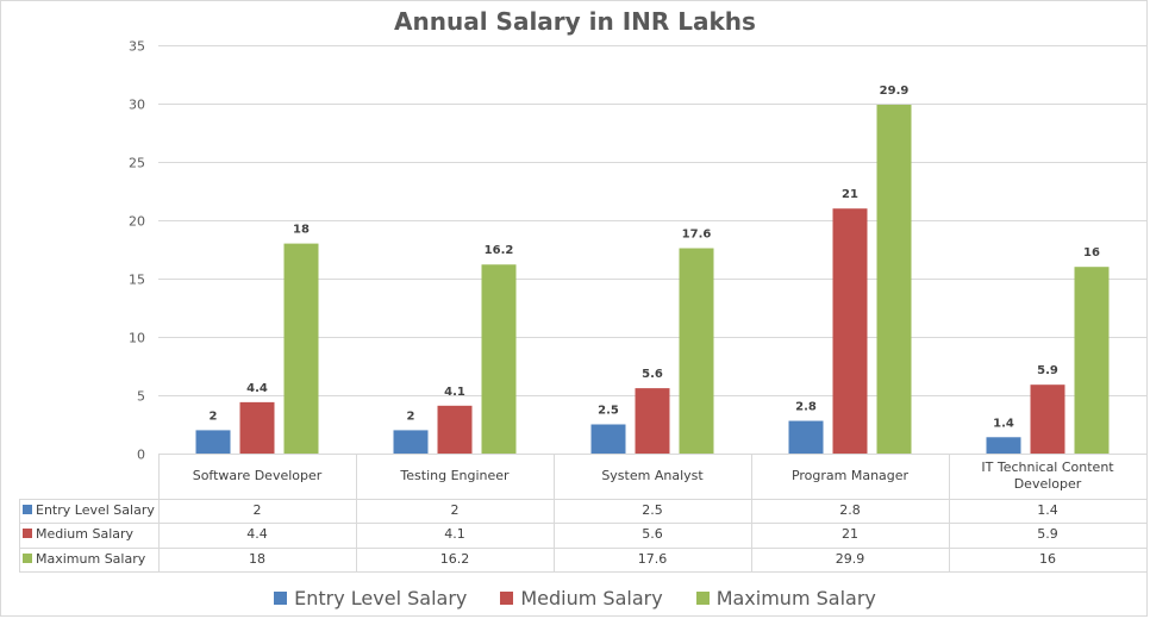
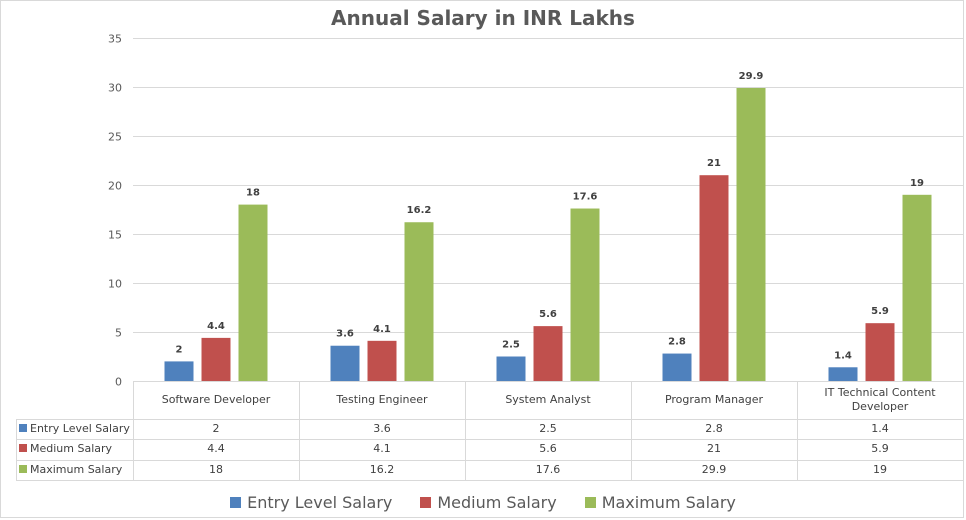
Entry Level Salary/Testing Engineer: 2 -> 3.6
Maximum Salary/IT Technical Content Developer: 16 -> 19
